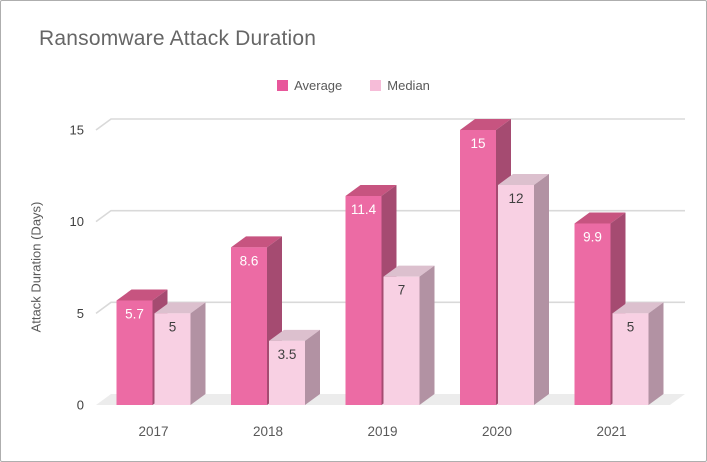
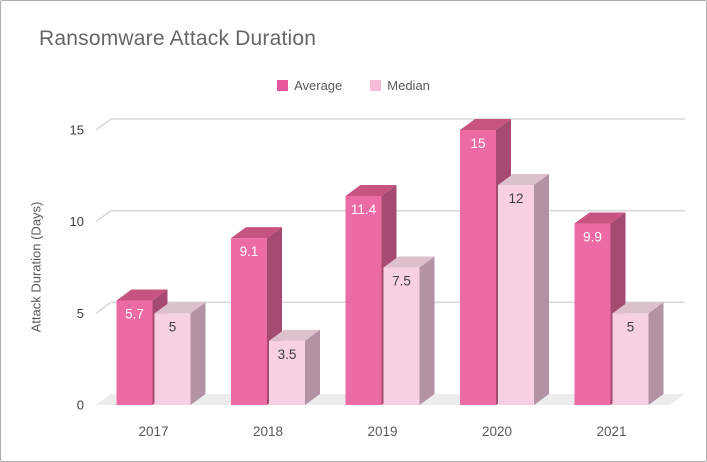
Average/2018: 8.6 -> 9.1
Median/2019: 7 -> 7.5
